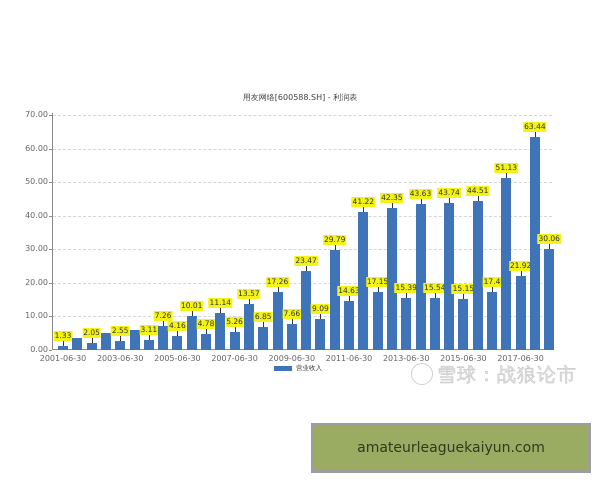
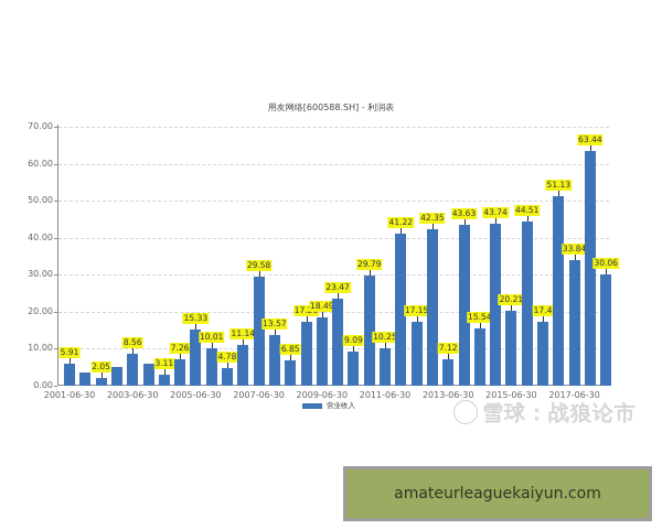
2001-06-30: 1.33 -> 5.91
2003-06-30: 2.55 -> 8.56
2005-06-30: 4.16 -> 15.33
2007-06-30: 5.26 -> 29.58
2009-06-30: 7.66 -> 18.49
2011-06-30: 14.63 -> 10.25
2013-06-30: 15.39 -> 7.12
2015-06-30: 15.15 -> 20.21
2017-06-30: 21.92 -> 33.84
